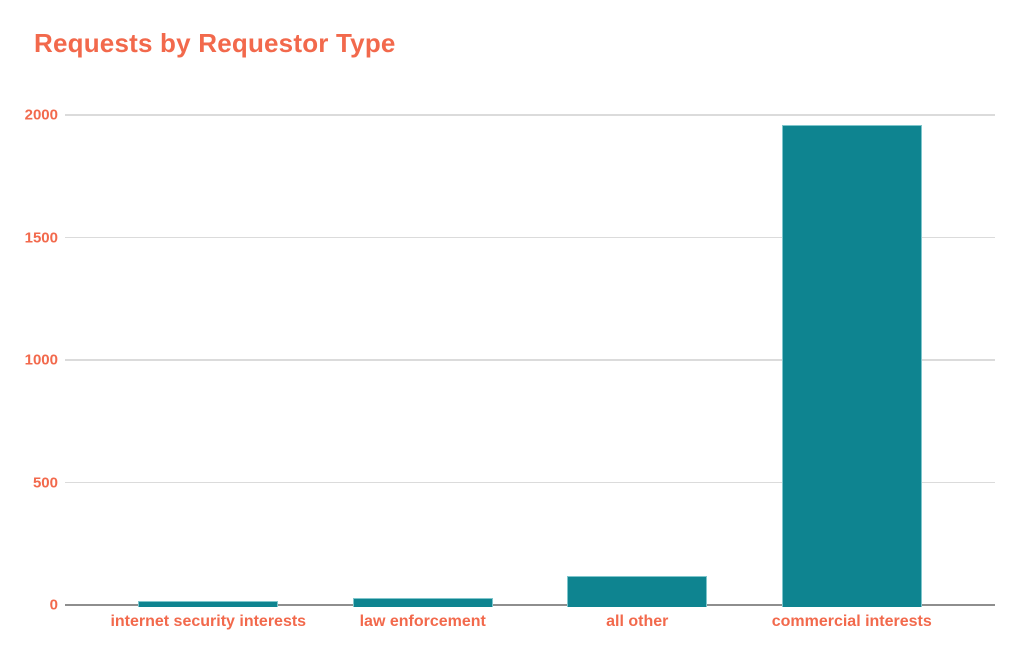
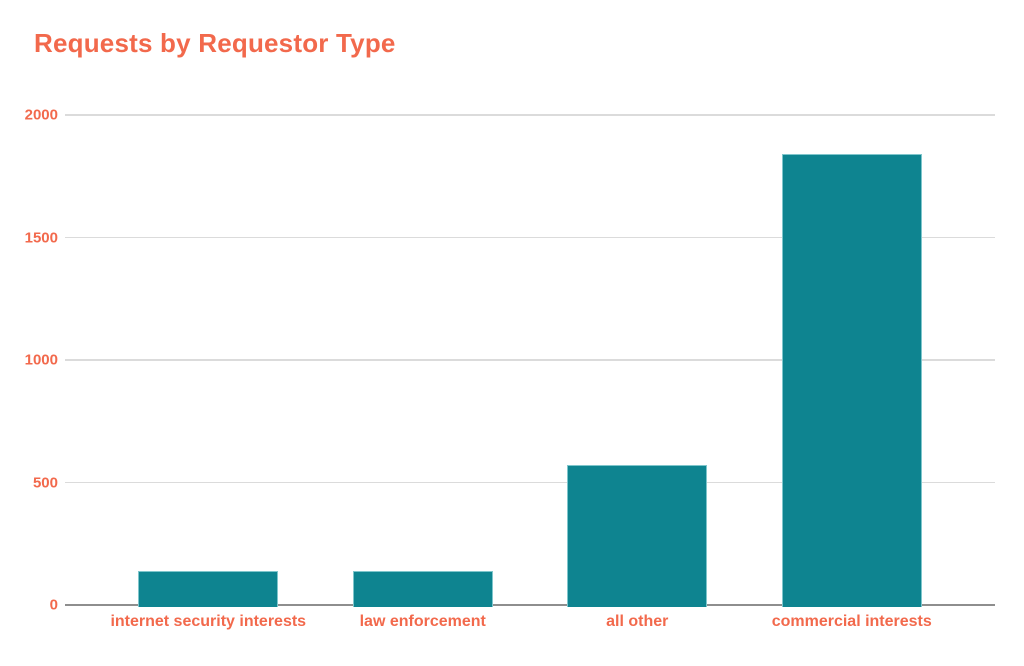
internet security interests: 20 -> 140
law enforcement: 30 -> 140
all other: 120 -> 570
commercial interests: 1960 -> 1840
